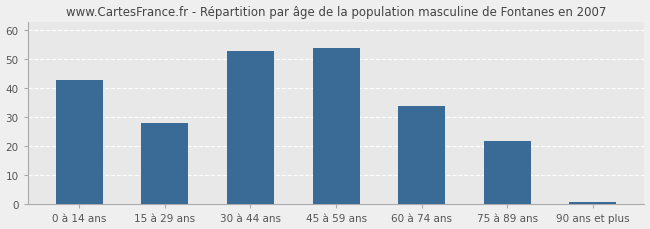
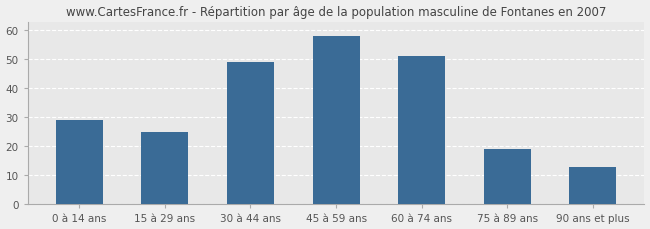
0 à 14 ans: 43 -> 29
15 à 29 ans: 28 -> 25
30 à 44 ans: 53 -> 49
45 à 59 ans: 54 -> 58
60 à 74 ans: 34 -> 51
75 à 89 ans: 22 -> 19
90 ans et plus: 1 -> 13
